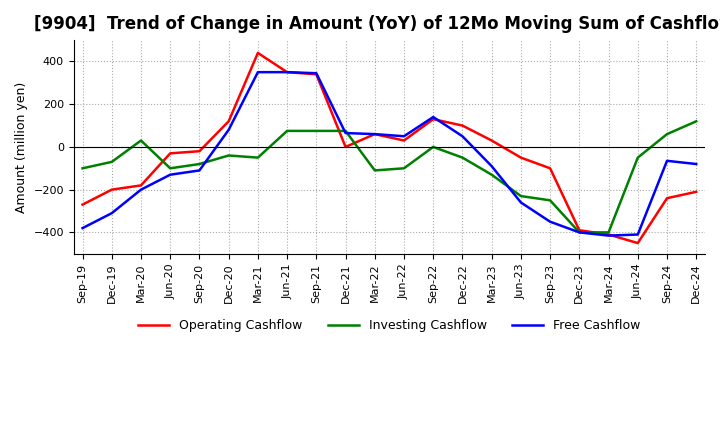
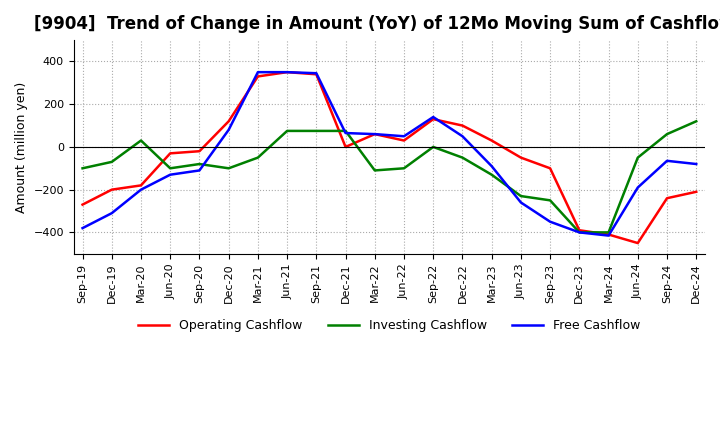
Investing Cashflow/Dec-20: -40 -> -100
Operating Cashflow/Mar-21: 440 -> 330
Free Cashflow/Jun-24: -410 -> -190
